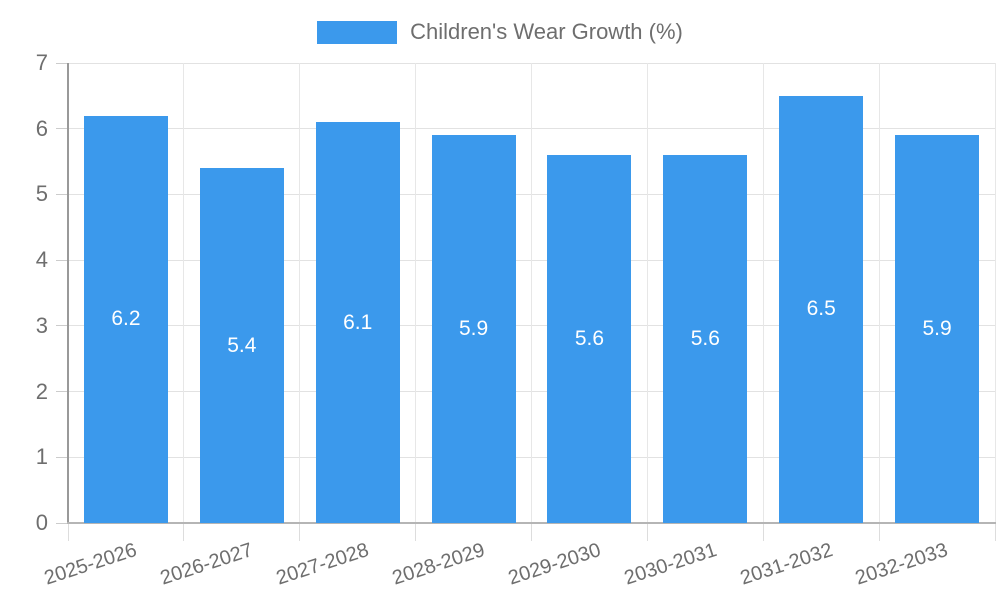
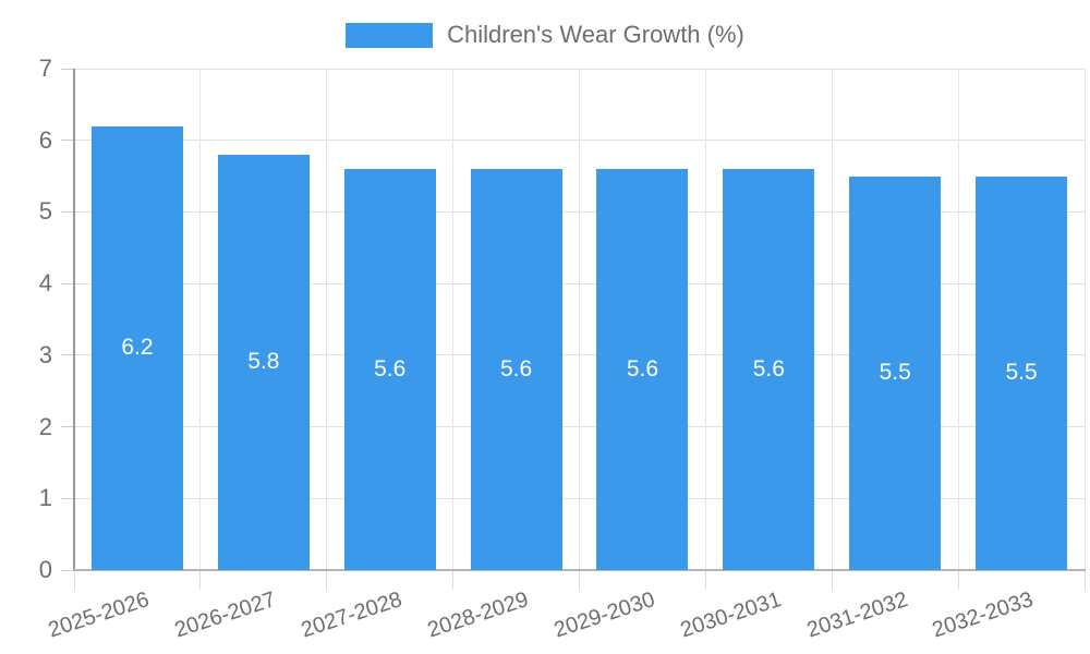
2026-2027: 5.4 -> 5.8
2027-2028: 6.1 -> 5.6
2028-2029: 5.9 -> 5.6
2031-2032: 6.5 -> 5.5
2032-2033: 5.9 -> 5.5
